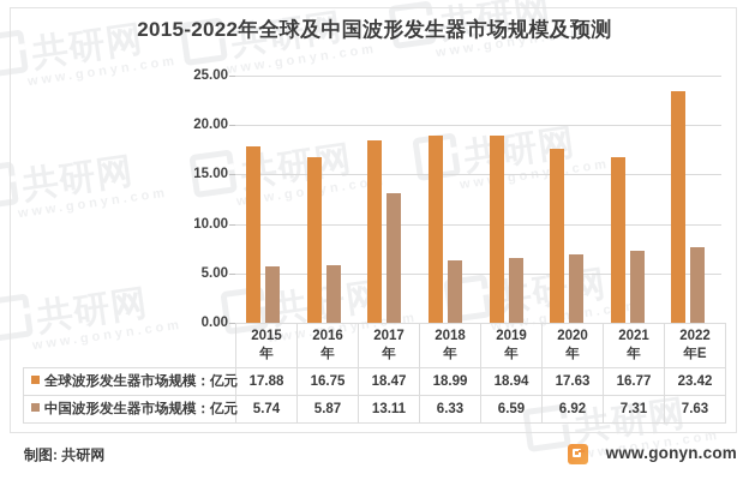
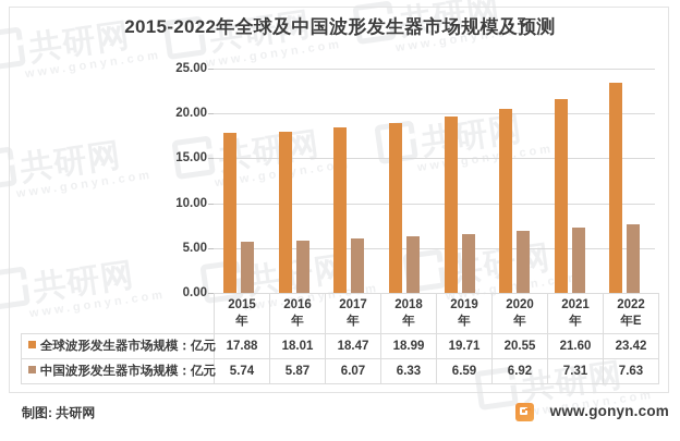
全球波形发生器市场规模：亿元/2016 年: 16.75 -> 18.01
中国波形发生器市场规模：亿元/2017 年: 13.11 -> 6.07
全球波形发生器市场规模：亿元/2019 年: 18.94 -> 19.71
全球波形发生器市场规模：亿元/2020 年: 17.63 -> 20.55
全球波形发生器市场规模：亿元/2021 年: 16.77 -> 21.60
